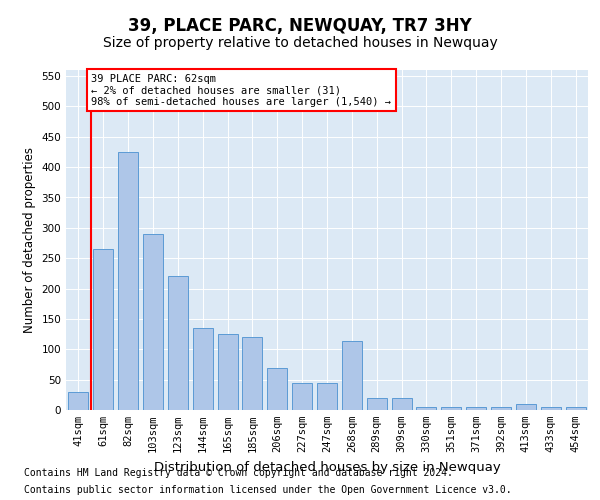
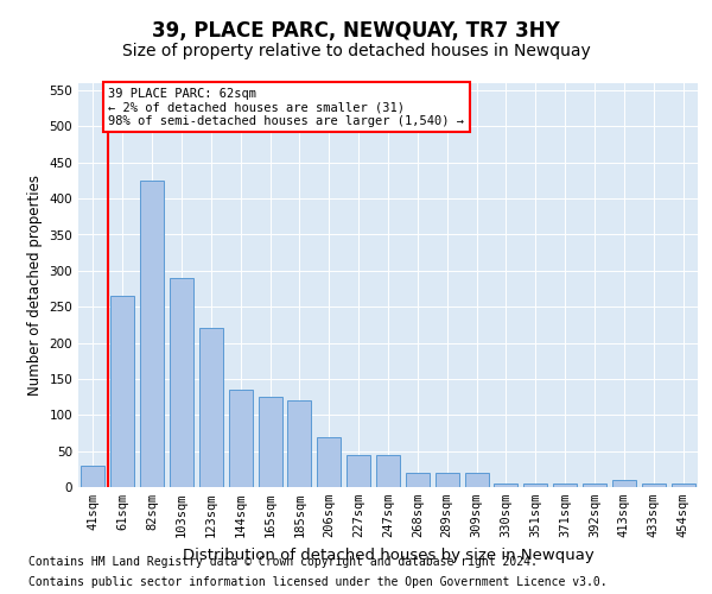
268sqm: 114 -> 20
